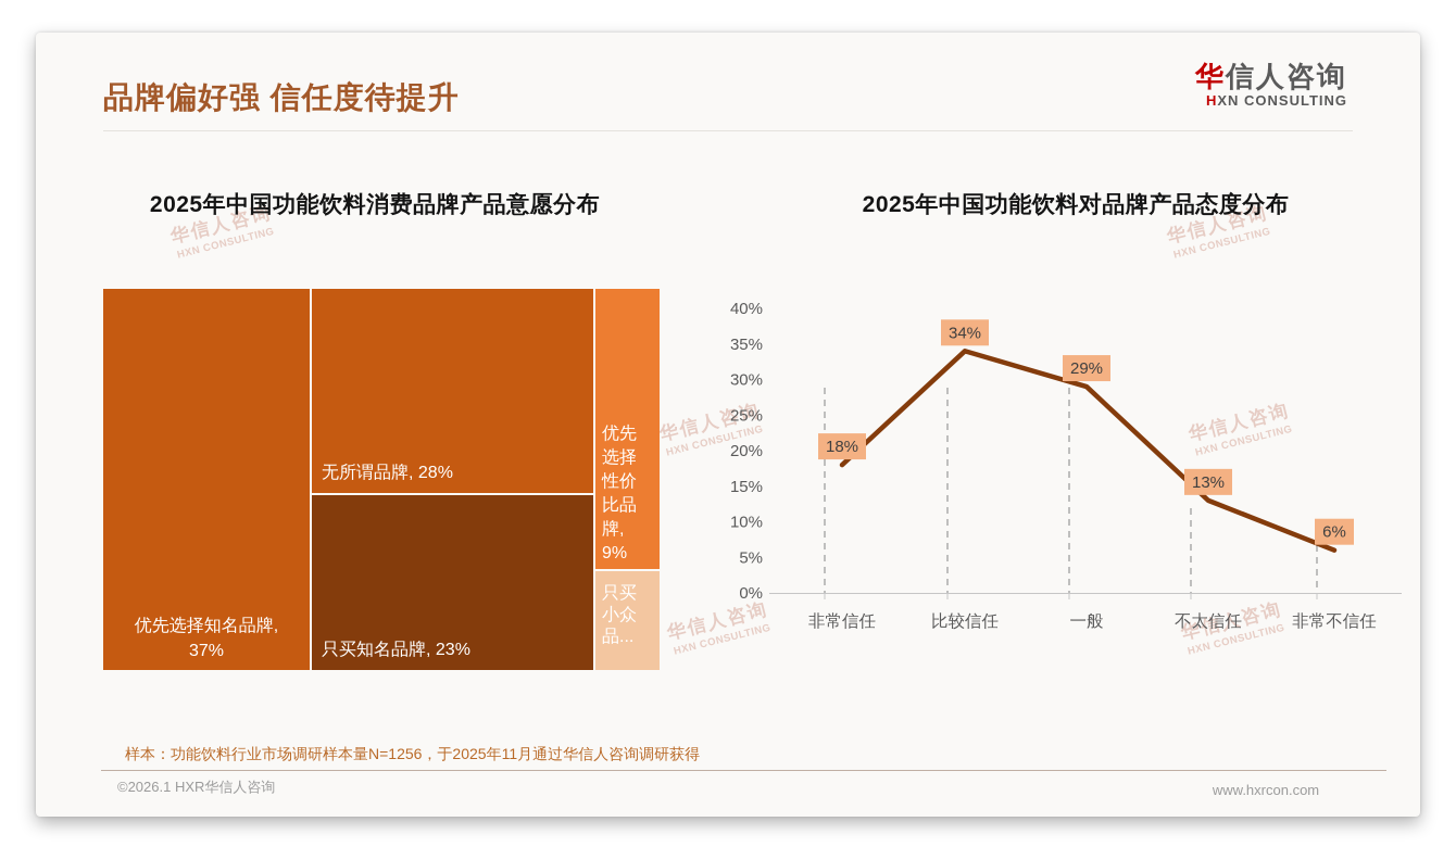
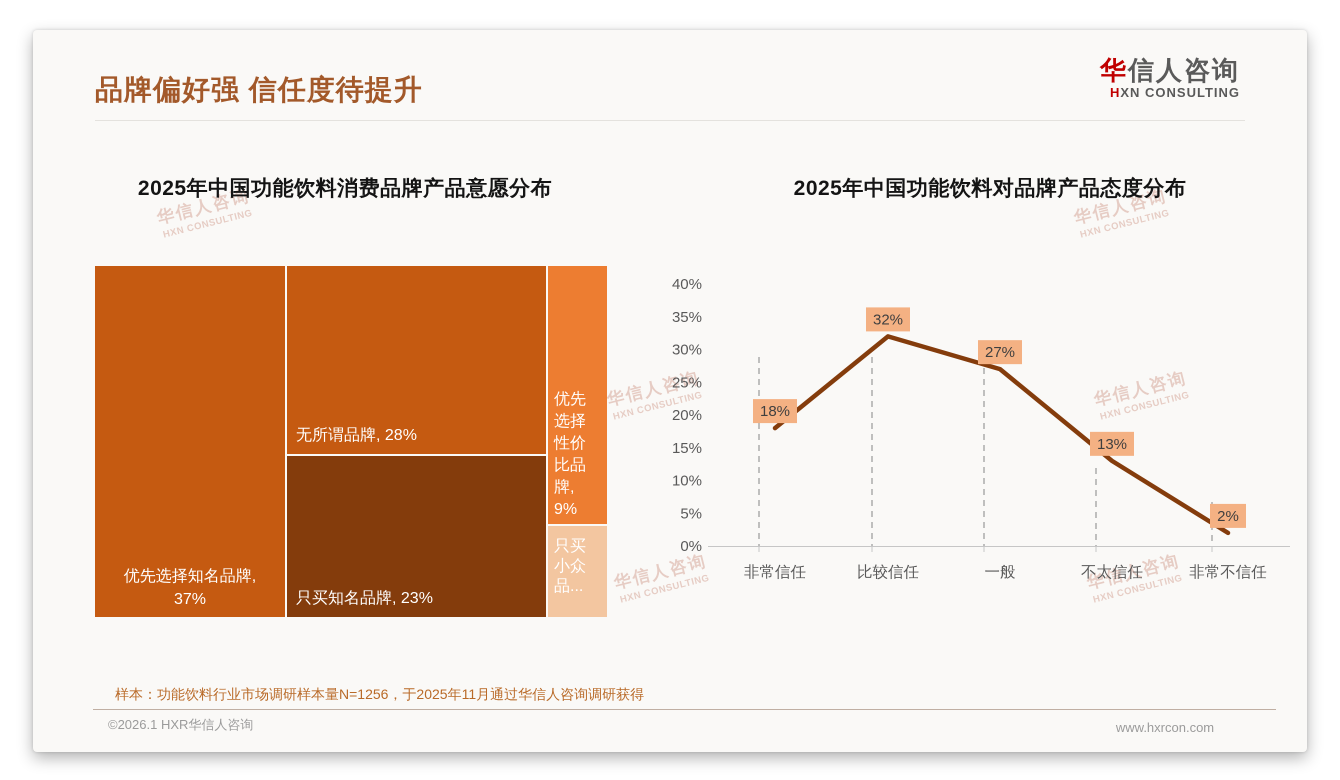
2025年中国功能饮料对品牌产品态度分布/比较信任: 34% -> 32%
2025年中国功能饮料对品牌产品态度分布/一般: 29% -> 27%
2025年中国功能饮料对品牌产品态度分布/非常不信任: 6% -> 2%
